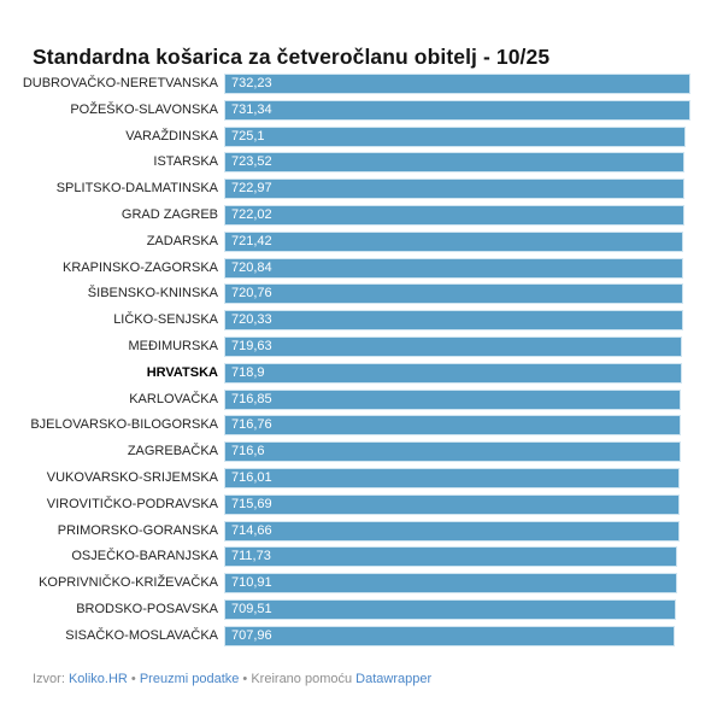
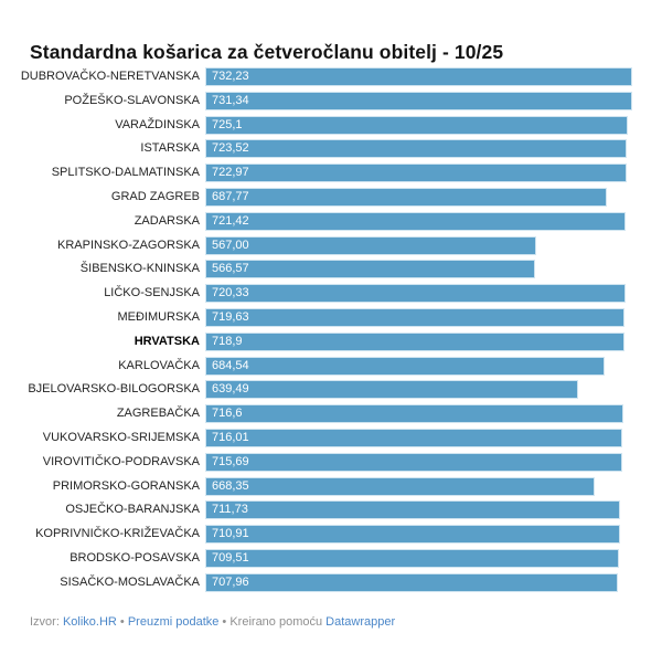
GRAD ZAGREB: 722,02 -> 687,77
KRAPINSKO-ZAGORSKA: 720,84 -> 567,00
ŠIBENSKO-KNINSKA: 720,76 -> 566,57
KARLOVAČKA: 716,85 -> 684,54
BJELOVARSKO-BILOGORSKA: 716,76 -> 639,49
PRIMORSKO-GORANSKA: 714,66 -> 668,35
